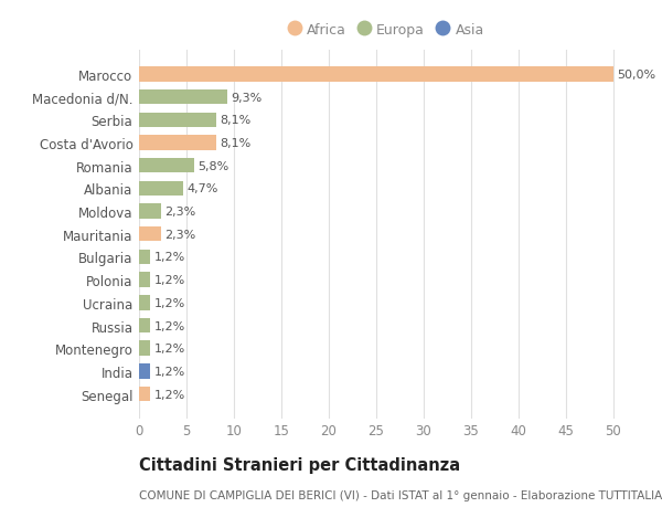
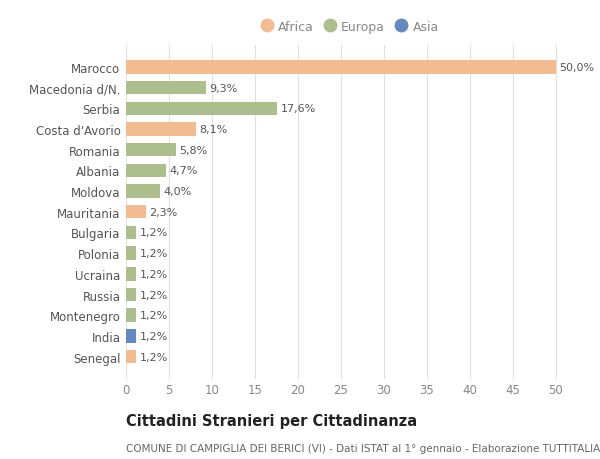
Serbia: 8,1% -> 17,6%
Moldova: 2,3% -> 4,0%
